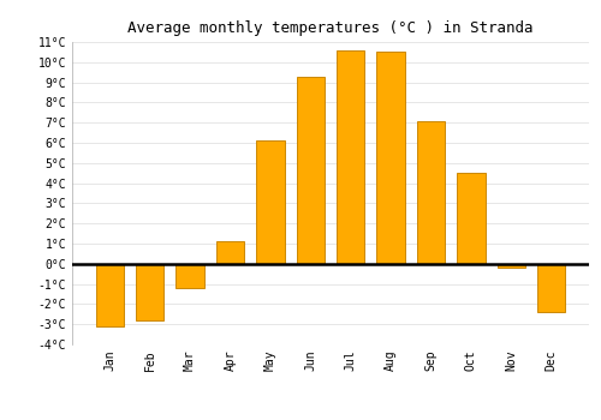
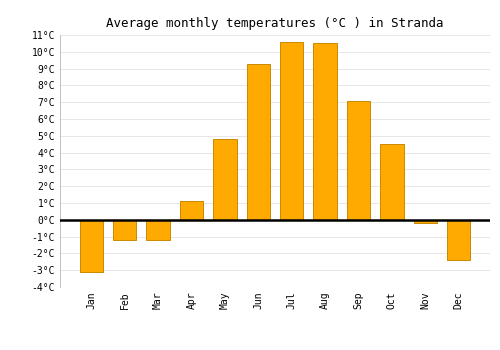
Feb: -2.8°C -> -1.2°C
May: 6.1°C -> 4.8°C
